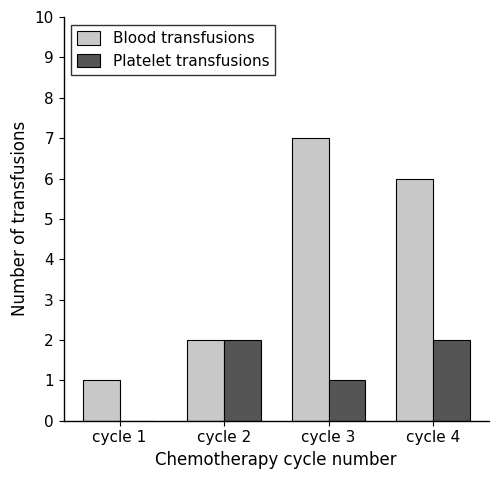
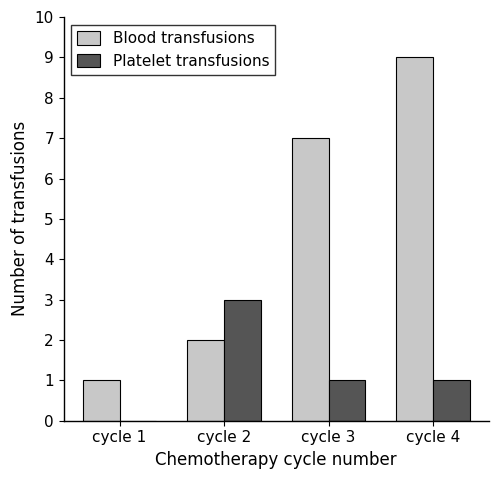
Platelet transfusions/cycle 2: 2 -> 3
Blood transfusions/cycle 4: 6 -> 9
Platelet transfusions/cycle 4: 2 -> 1
